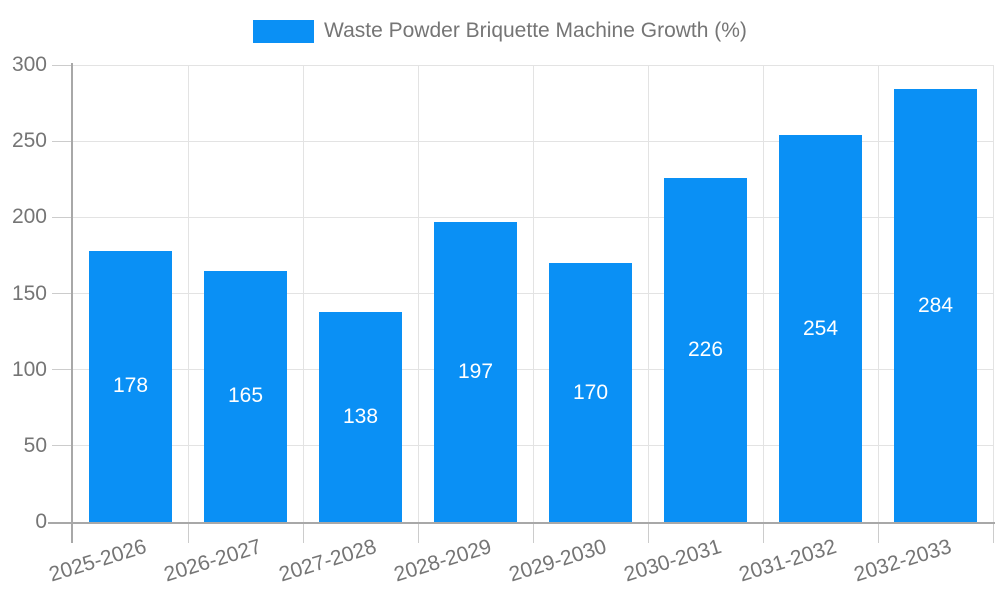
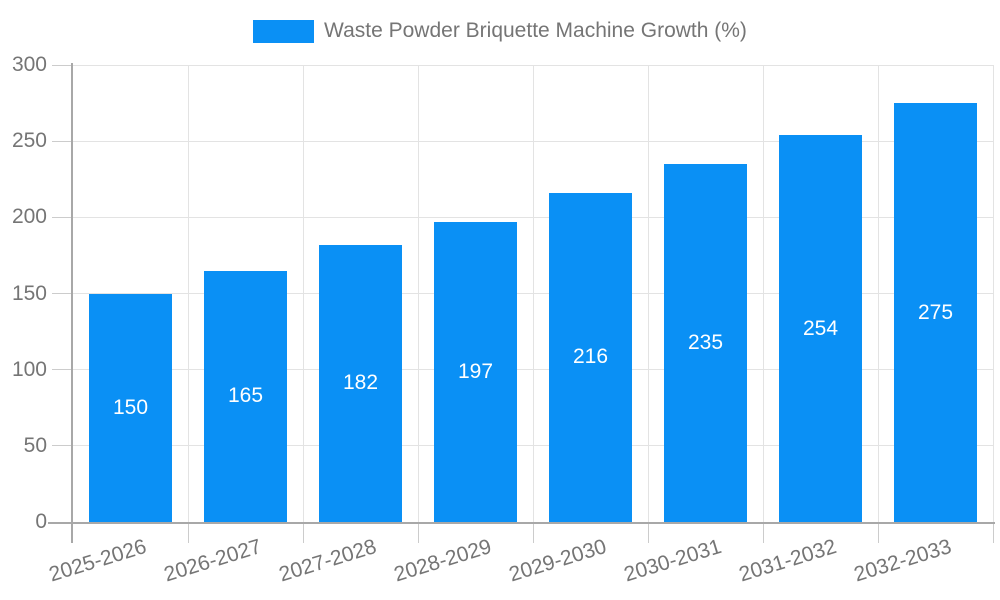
2025-2026: 178 -> 150
2027-2028: 138 -> 182
2029-2030: 170 -> 216
2030-2031: 226 -> 235
2032-2033: 284 -> 275
